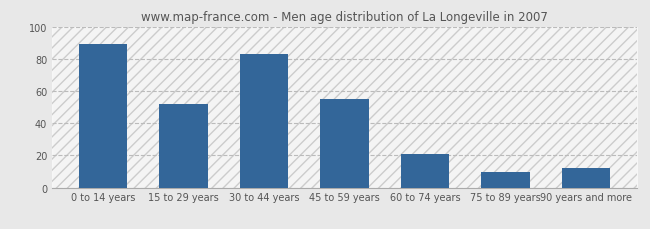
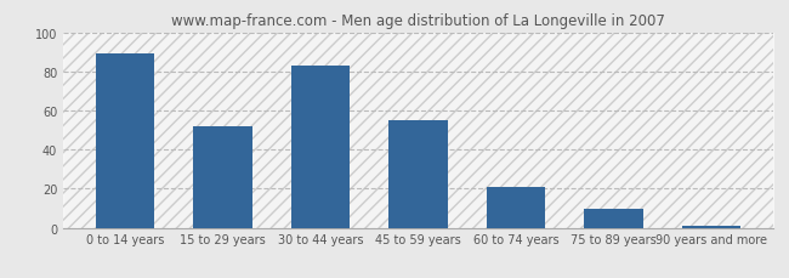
90 years and more: 12 -> 1
